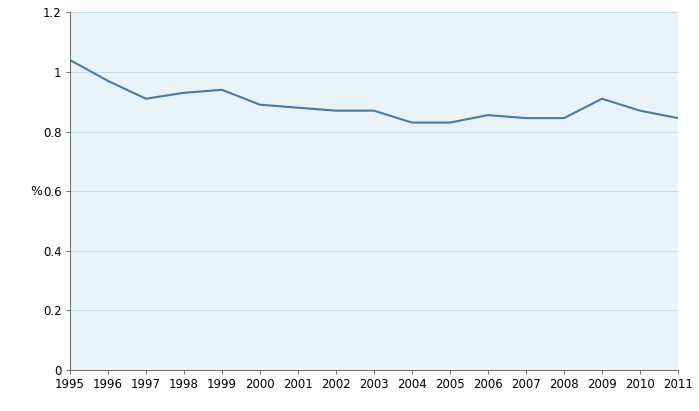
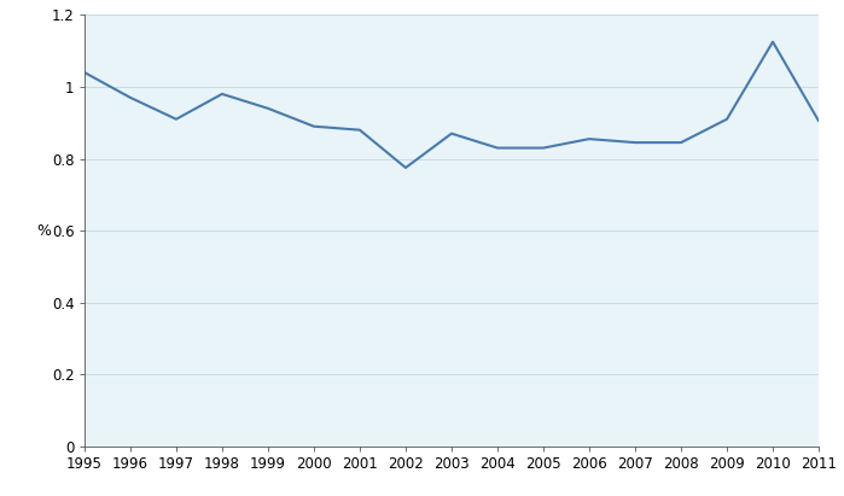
1998: 0.930 -> 0.980
2002: 0.870 -> 0.775
2010: 0.870 -> 1.125
2011: 0.845 -> 0.905
